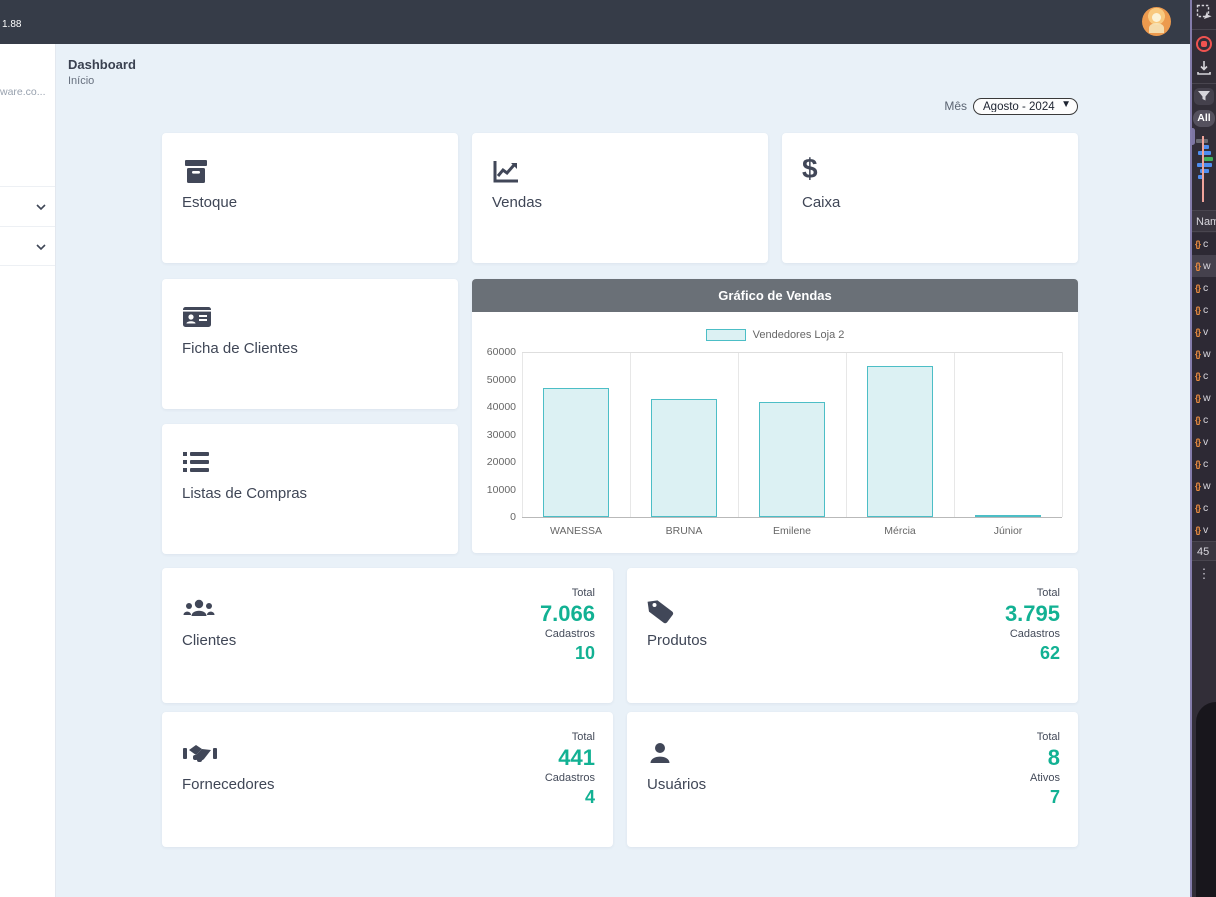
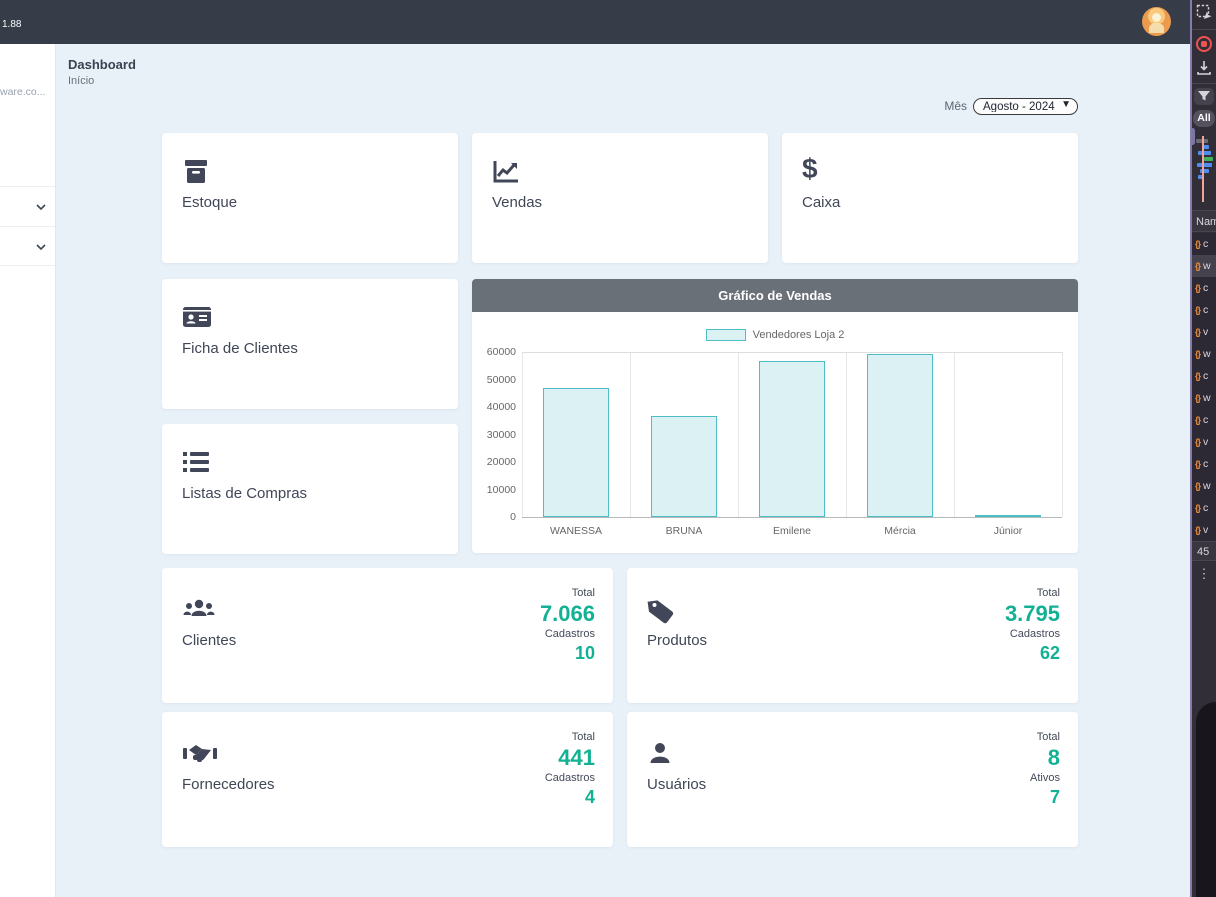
BRUNA: 43000 -> 37000
Emilene: 42000 -> 57000
Mércia: 55000 -> 59000
